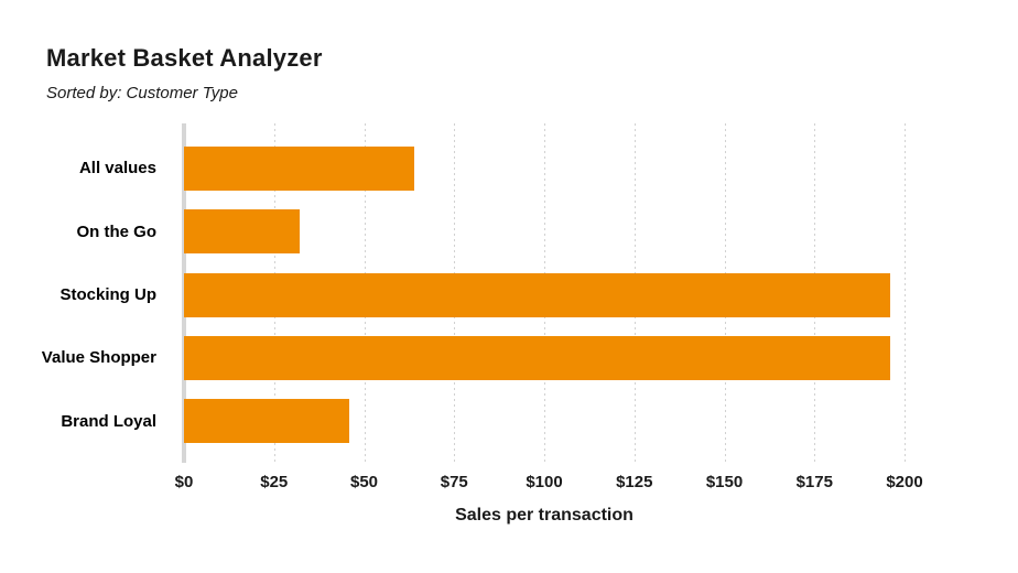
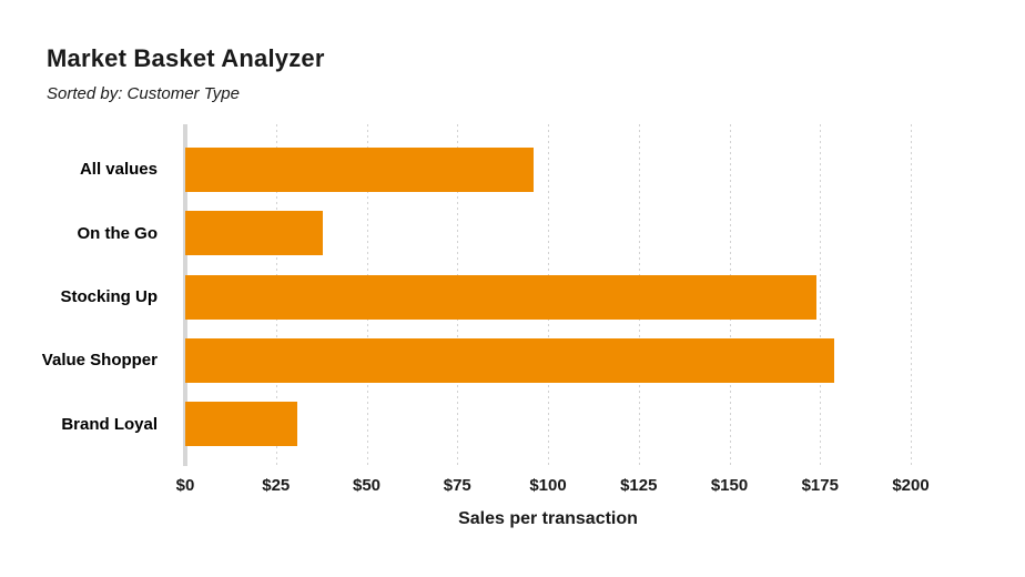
All values: $64 -> $96
On the Go: $32 -> $38
Stocking Up: $196 -> $174
Value Shopper: $196 -> $179
Brand Loyal: $46 -> $31
